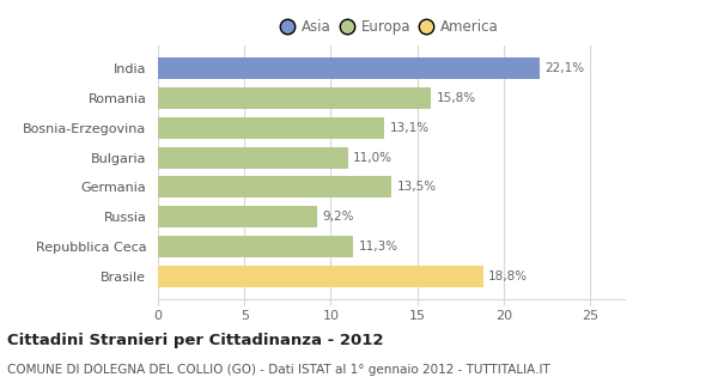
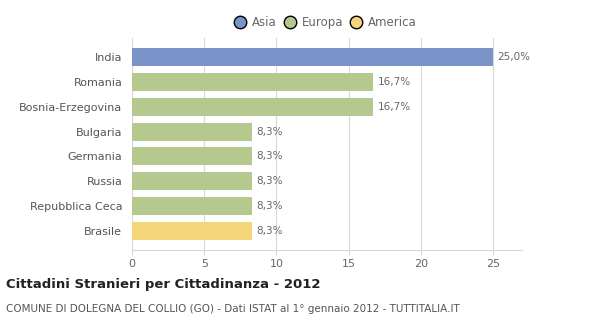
India: 22,1% -> 25,0%
Romania: 15,8% -> 16,7%
Bosnia-Erzegovina: 13,1% -> 16,7%
Bulgaria: 11,0% -> 8,3%
Germania: 13,5% -> 8,3%
Russia: 9,2% -> 8,3%
Repubblica Ceca: 11,3% -> 8,3%
Brasile: 18,8% -> 8,3%
